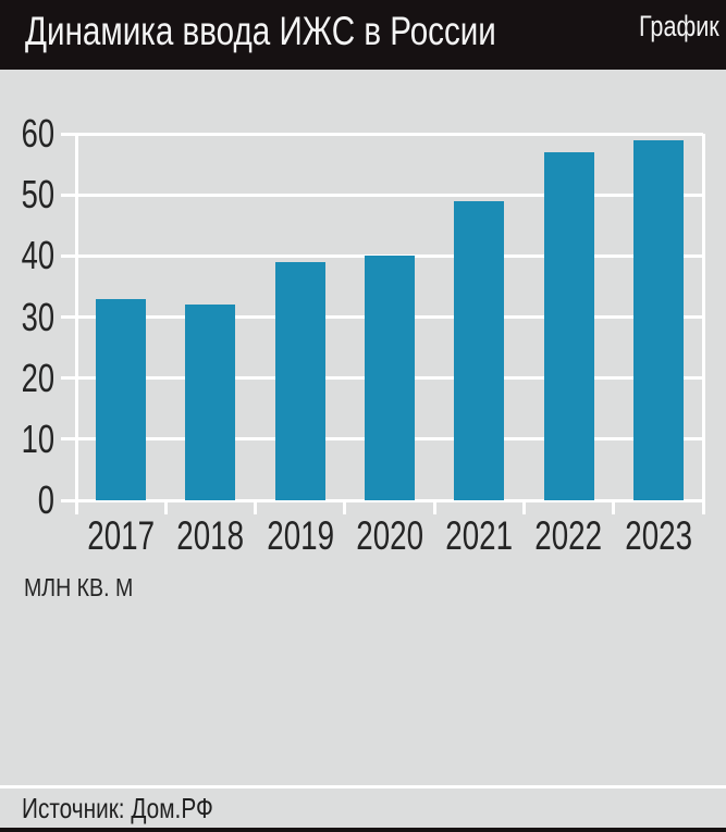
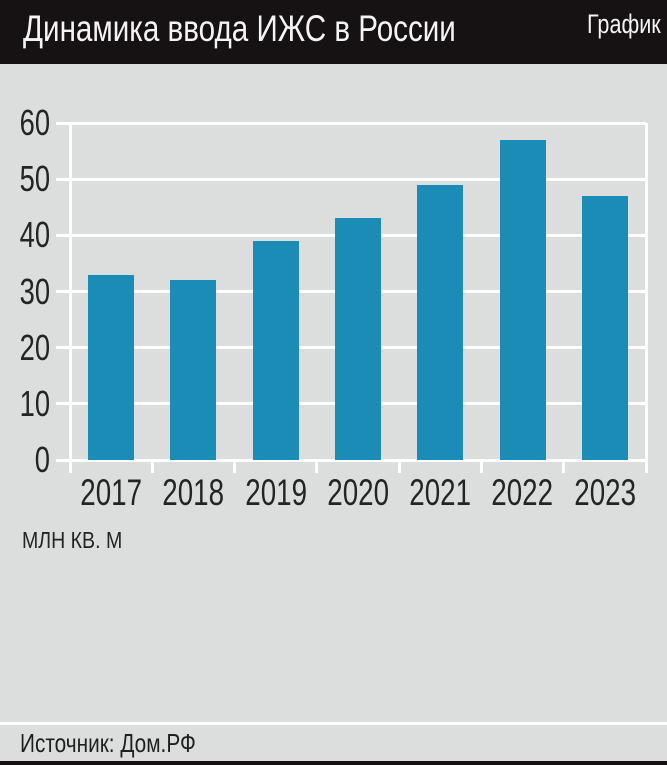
2020: 40 -> 43
2023: 59 -> 47
